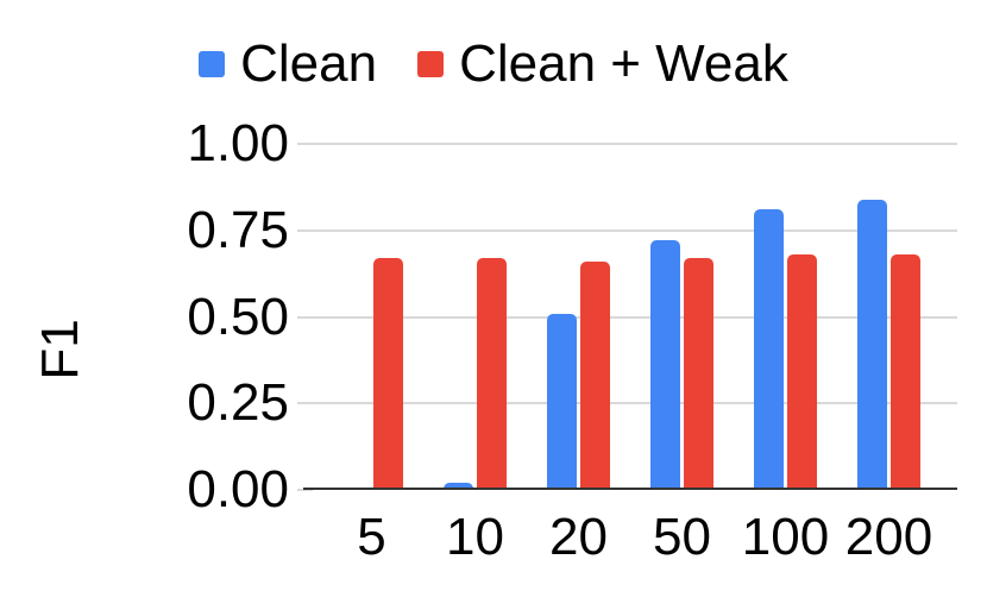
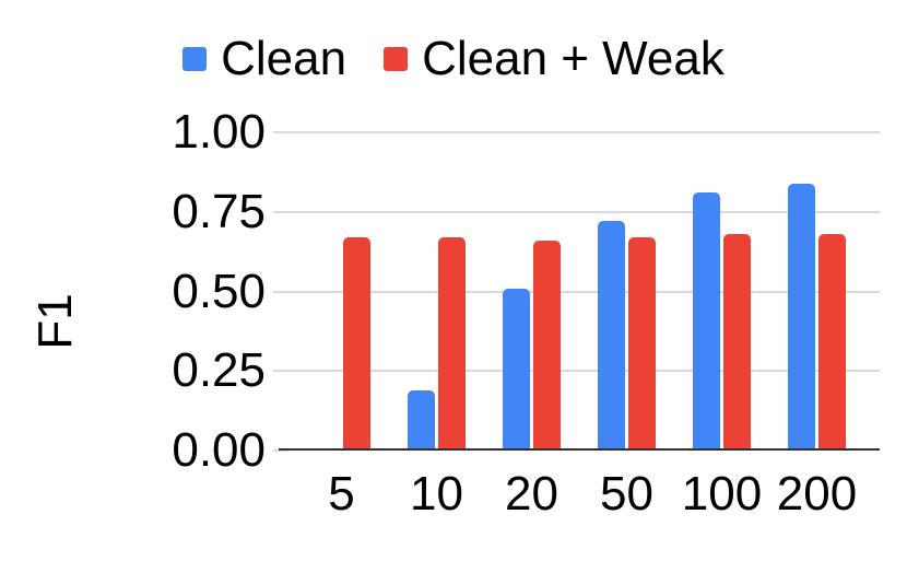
Clean/10: 0.02 -> 0.19
